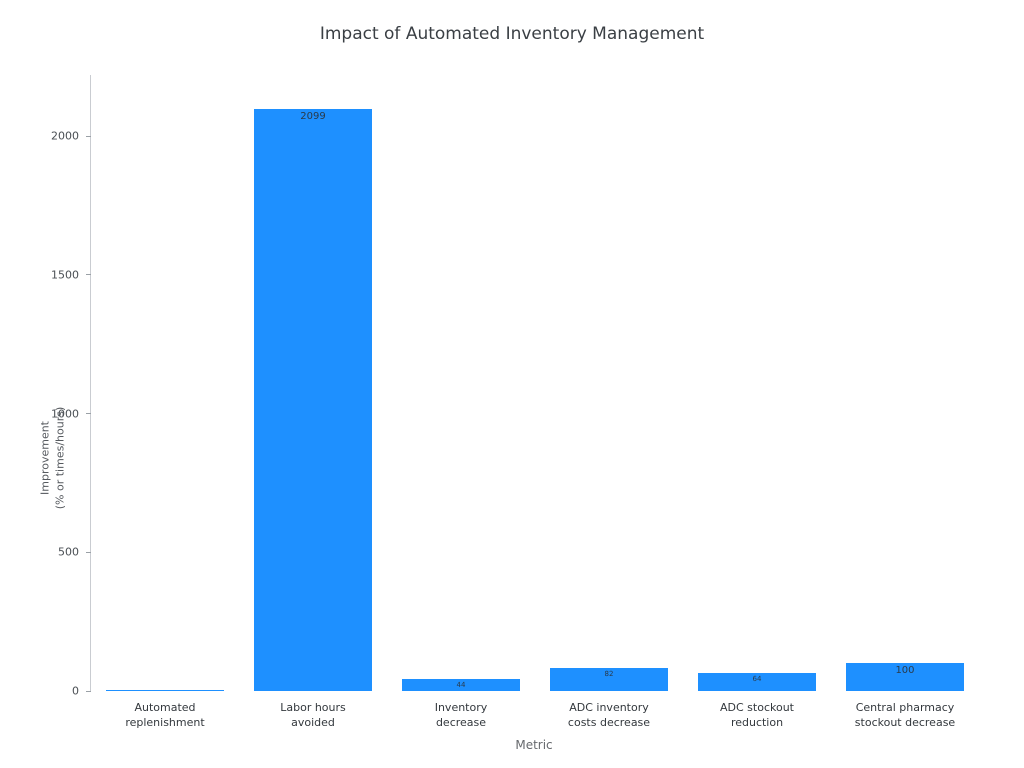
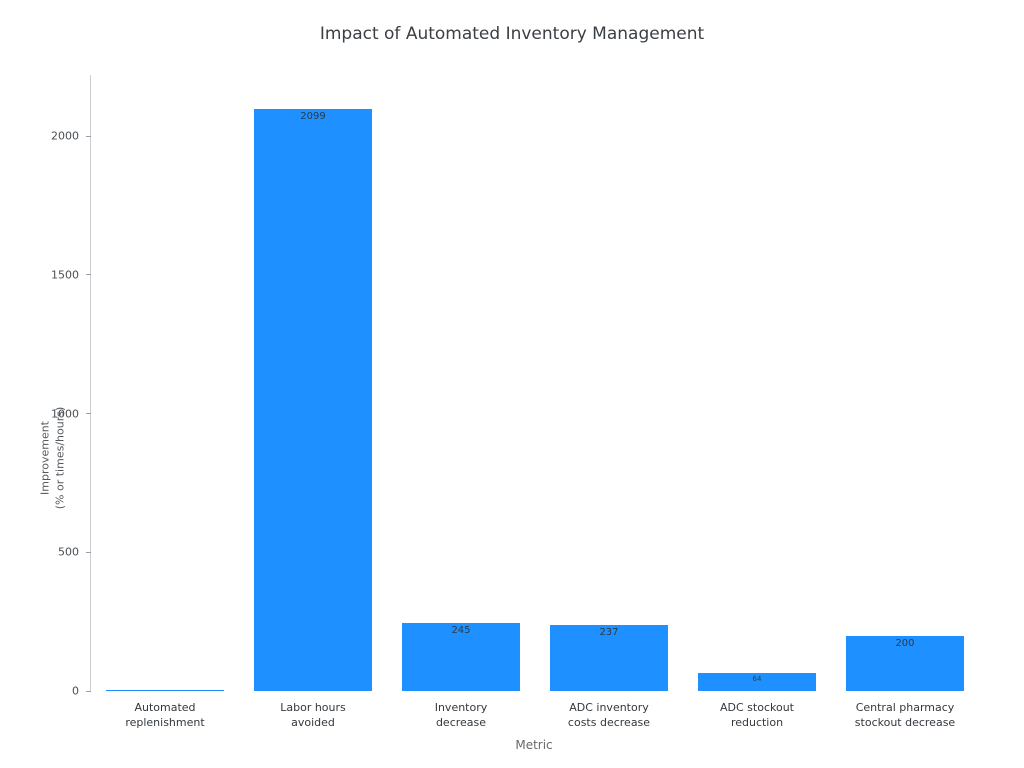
Inventory decrease: 44 -> 245
ADC inventory costs decrease: 82 -> 237
Central pharmacy stockout decrease: 100 -> 200
